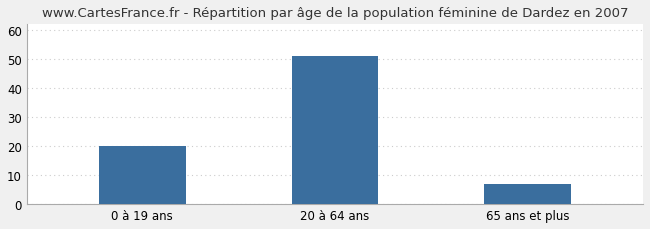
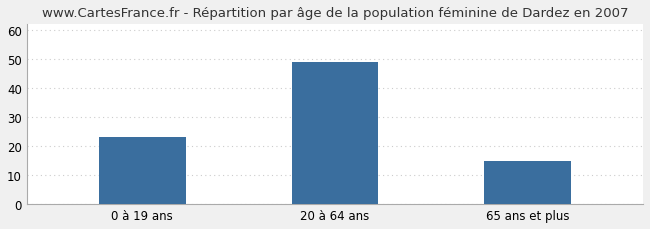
0 à 19 ans: 20 -> 23
20 à 64 ans: 51 -> 49
65 ans et plus: 7 -> 15
